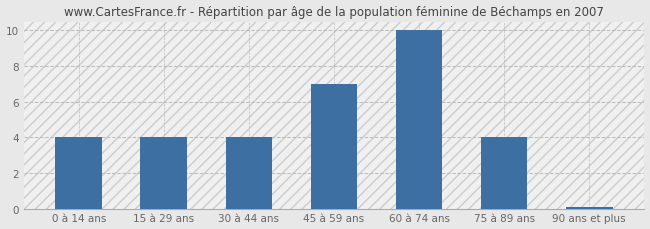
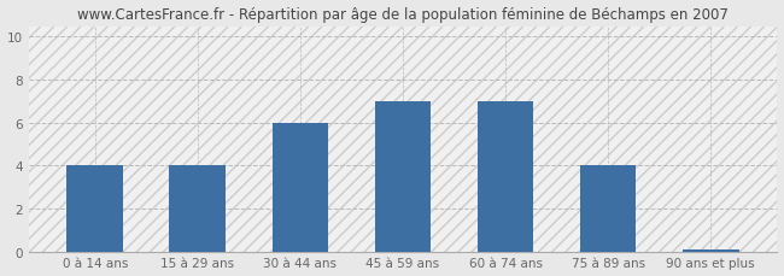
30 à 44 ans: 4.0 -> 6.0
60 à 74 ans: 10.0 -> 7.0
